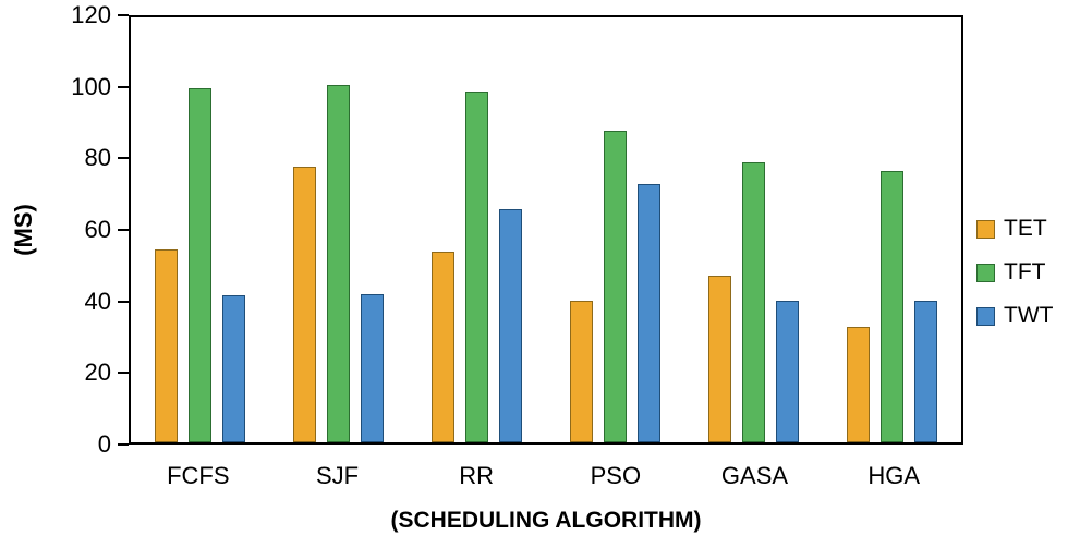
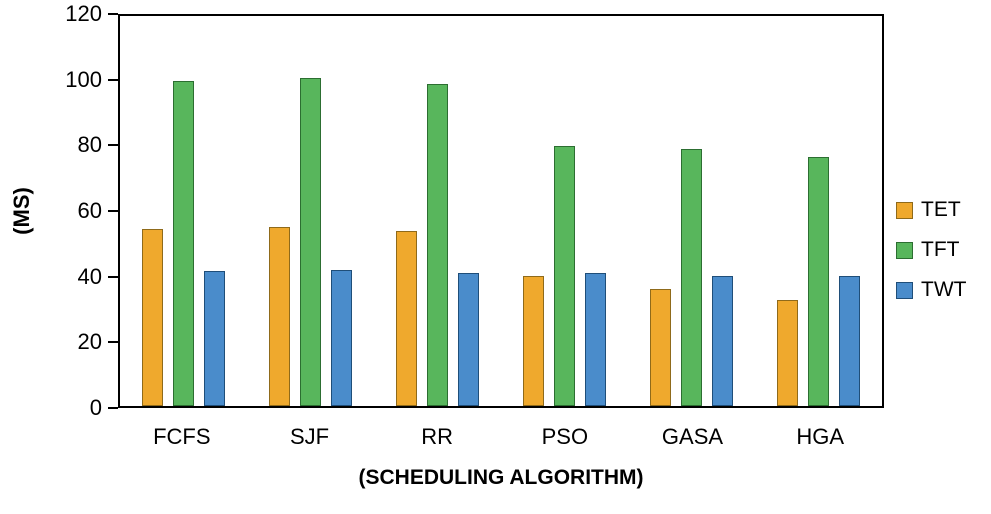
TET/SJF: 78 -> 55
TWT/RR: 66 -> 41
TFT/PSO: 88 -> 80
TWT/PSO: 73 -> 41
TET/GASA: 47 -> 36
